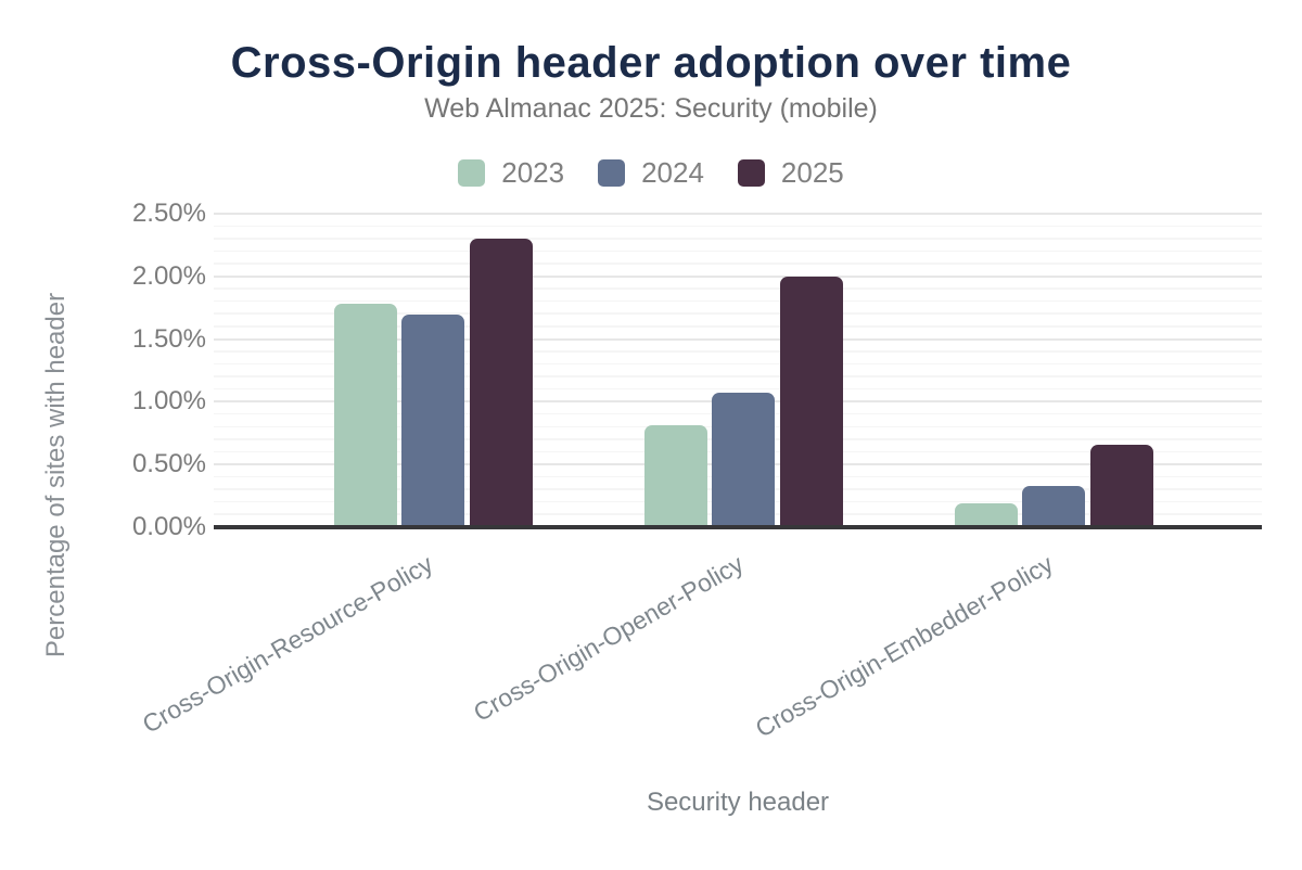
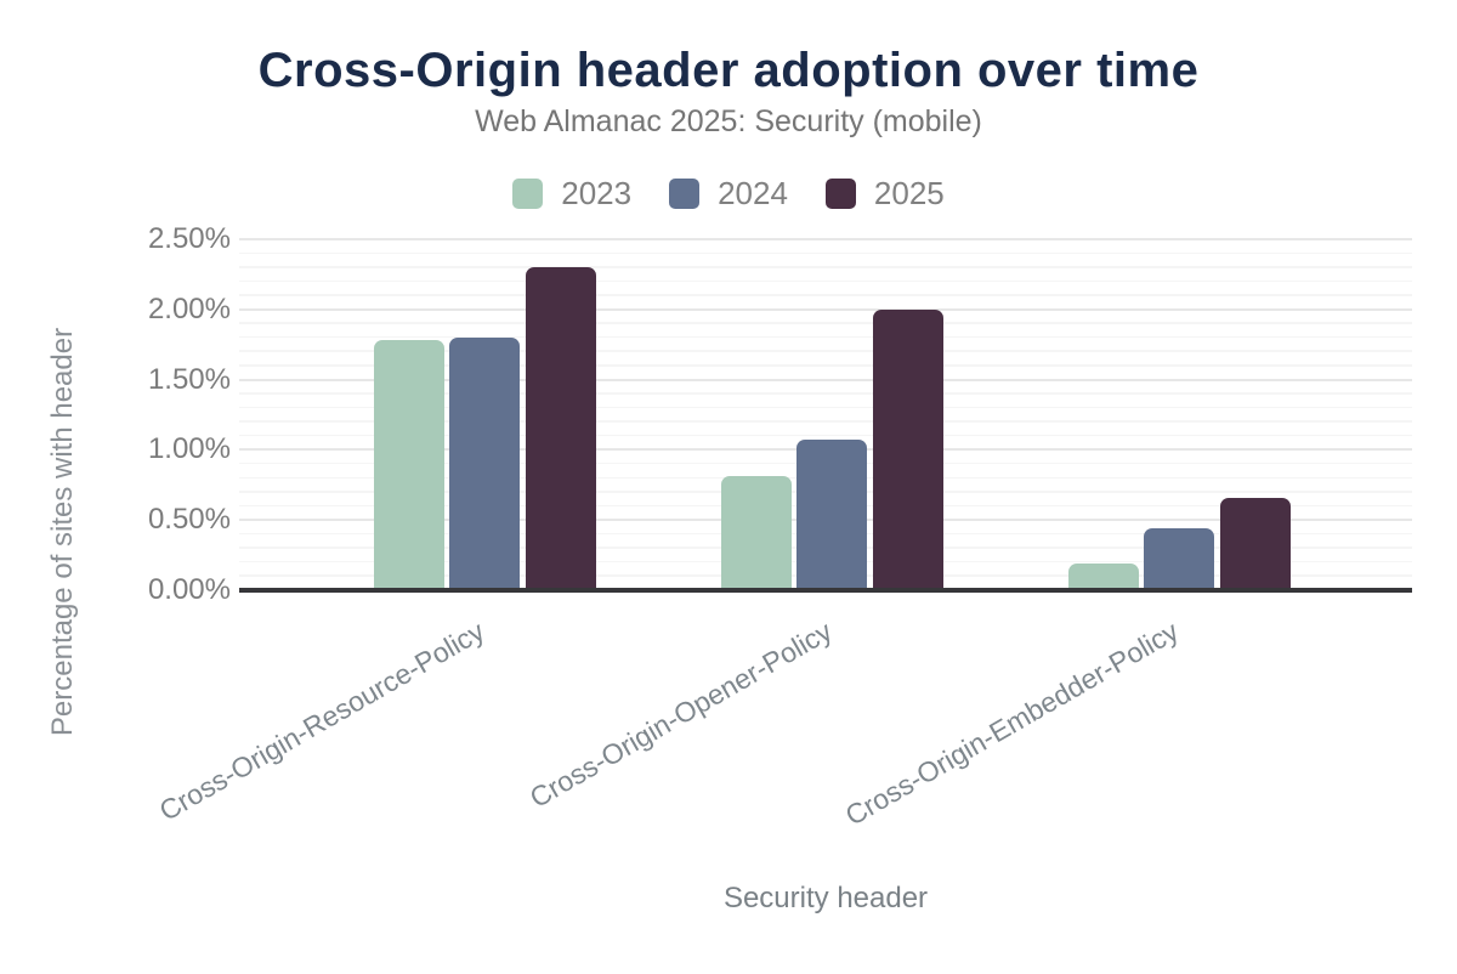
2024/Cross-Origin-Resource-Policy: 1.70% -> 1.80%
2024/Cross-Origin-Embedder-Policy: 0.33% -> 0.44%
